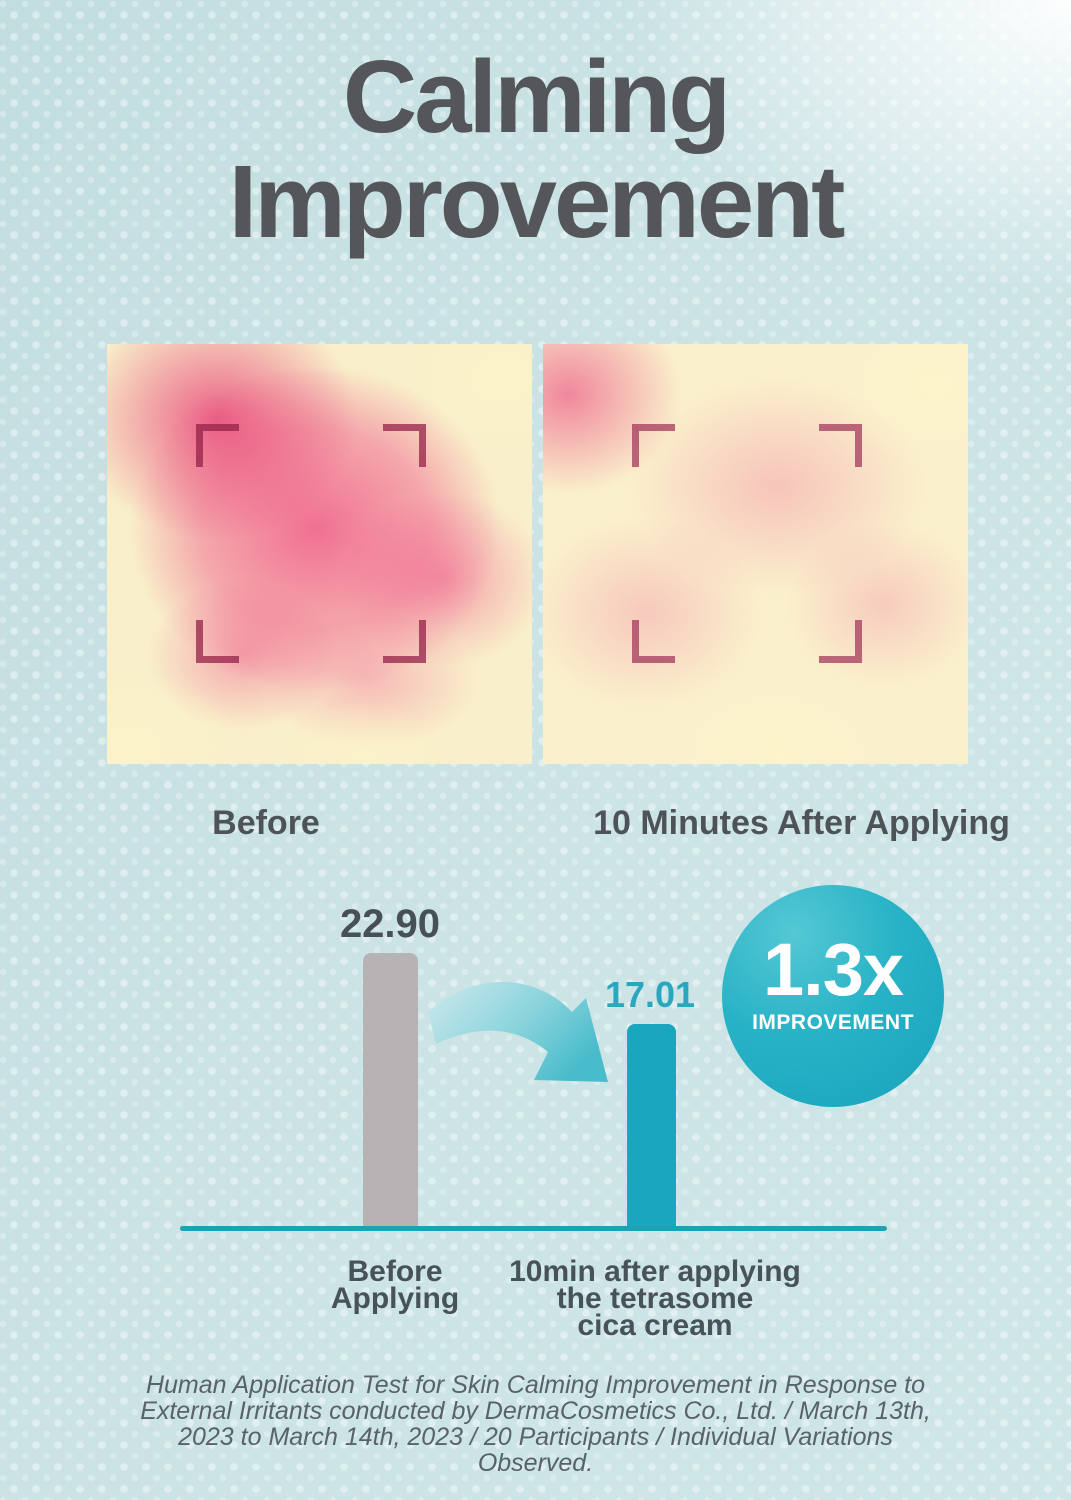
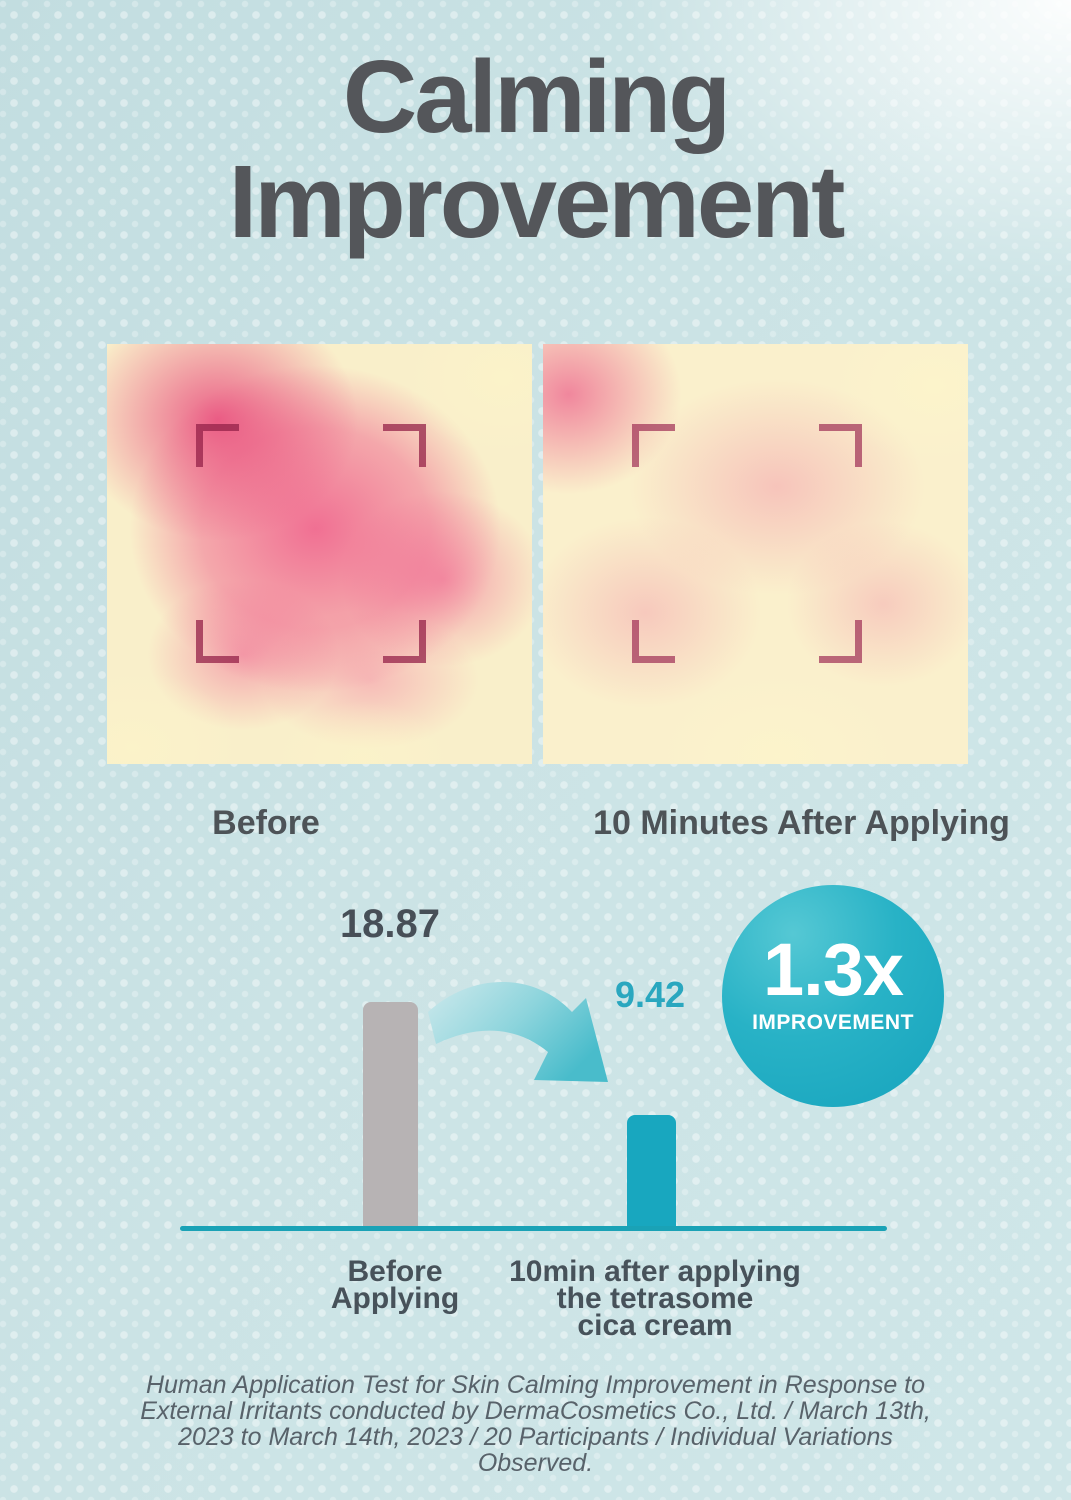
Before Applying: 22.90 -> 18.87
10min after applying the tetrasome cica cream: 17.01 -> 9.42
